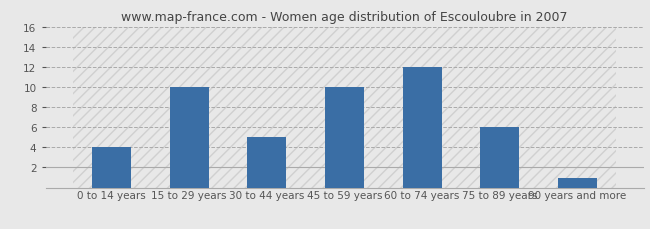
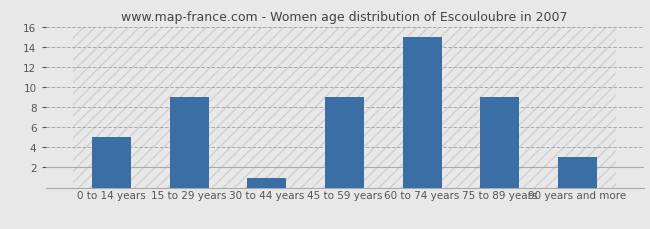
0 to 14 years: 4 -> 5
15 to 29 years: 10 -> 9
30 to 44 years: 5 -> 1
45 to 59 years: 10 -> 9
60 to 74 years: 12 -> 15
75 to 89 years: 6 -> 9
90 years and more: 1 -> 3
